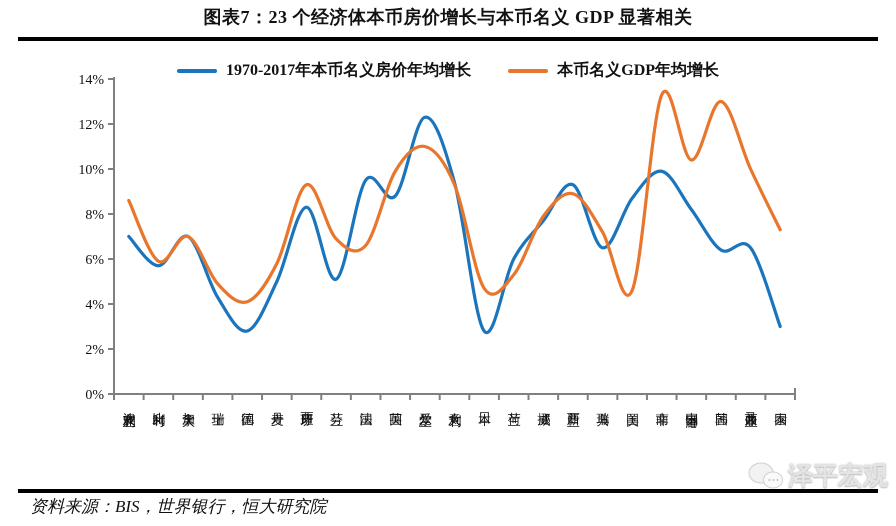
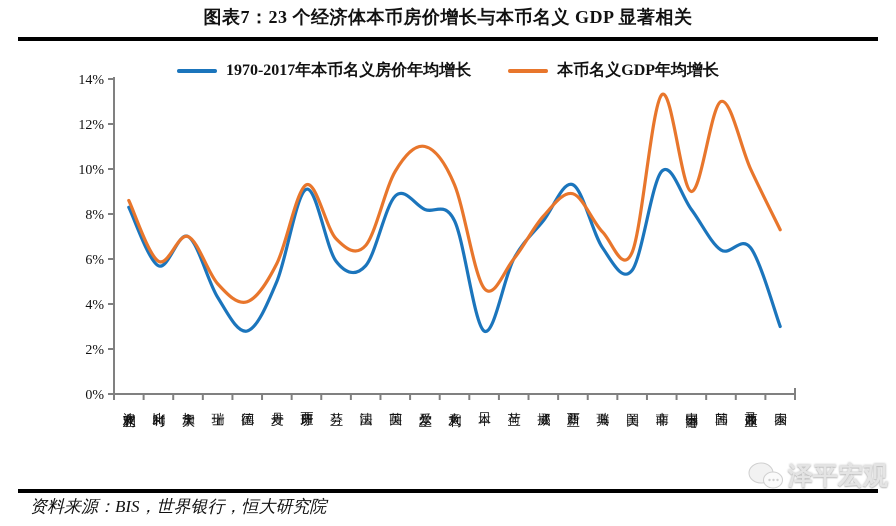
1970-2017年本币名义房价年均增长/澳大利亚: 7.0% -> 8.3%
1970-2017年本币名义房价年均增长/西班牙: 8.3% -> 9.1%
1970-2017年本币名义房价年均增长/芬兰: 5.1% -> 5.9%
1970-2017年本币名义房价年均增长/法国: 9.5% -> 5.7%
1970-2017年本币名义房价年均增长/爱尔兰: 12.3% -> 8.2%
1970-2017年本币名义房价年均增长/意大利: 9.4% -> 7.7%
本币名义GDP年均增长/荷兰: 5.3% -> 6.0%
1970-2017年本币名义房价年均增长/美国: 8.7% -> 5.5%
本币名义GDP年均增长/美国: 4.6% -> 6.3%
本币名义GDP年均增长/中国香港: 10.4% -> 9.0%
